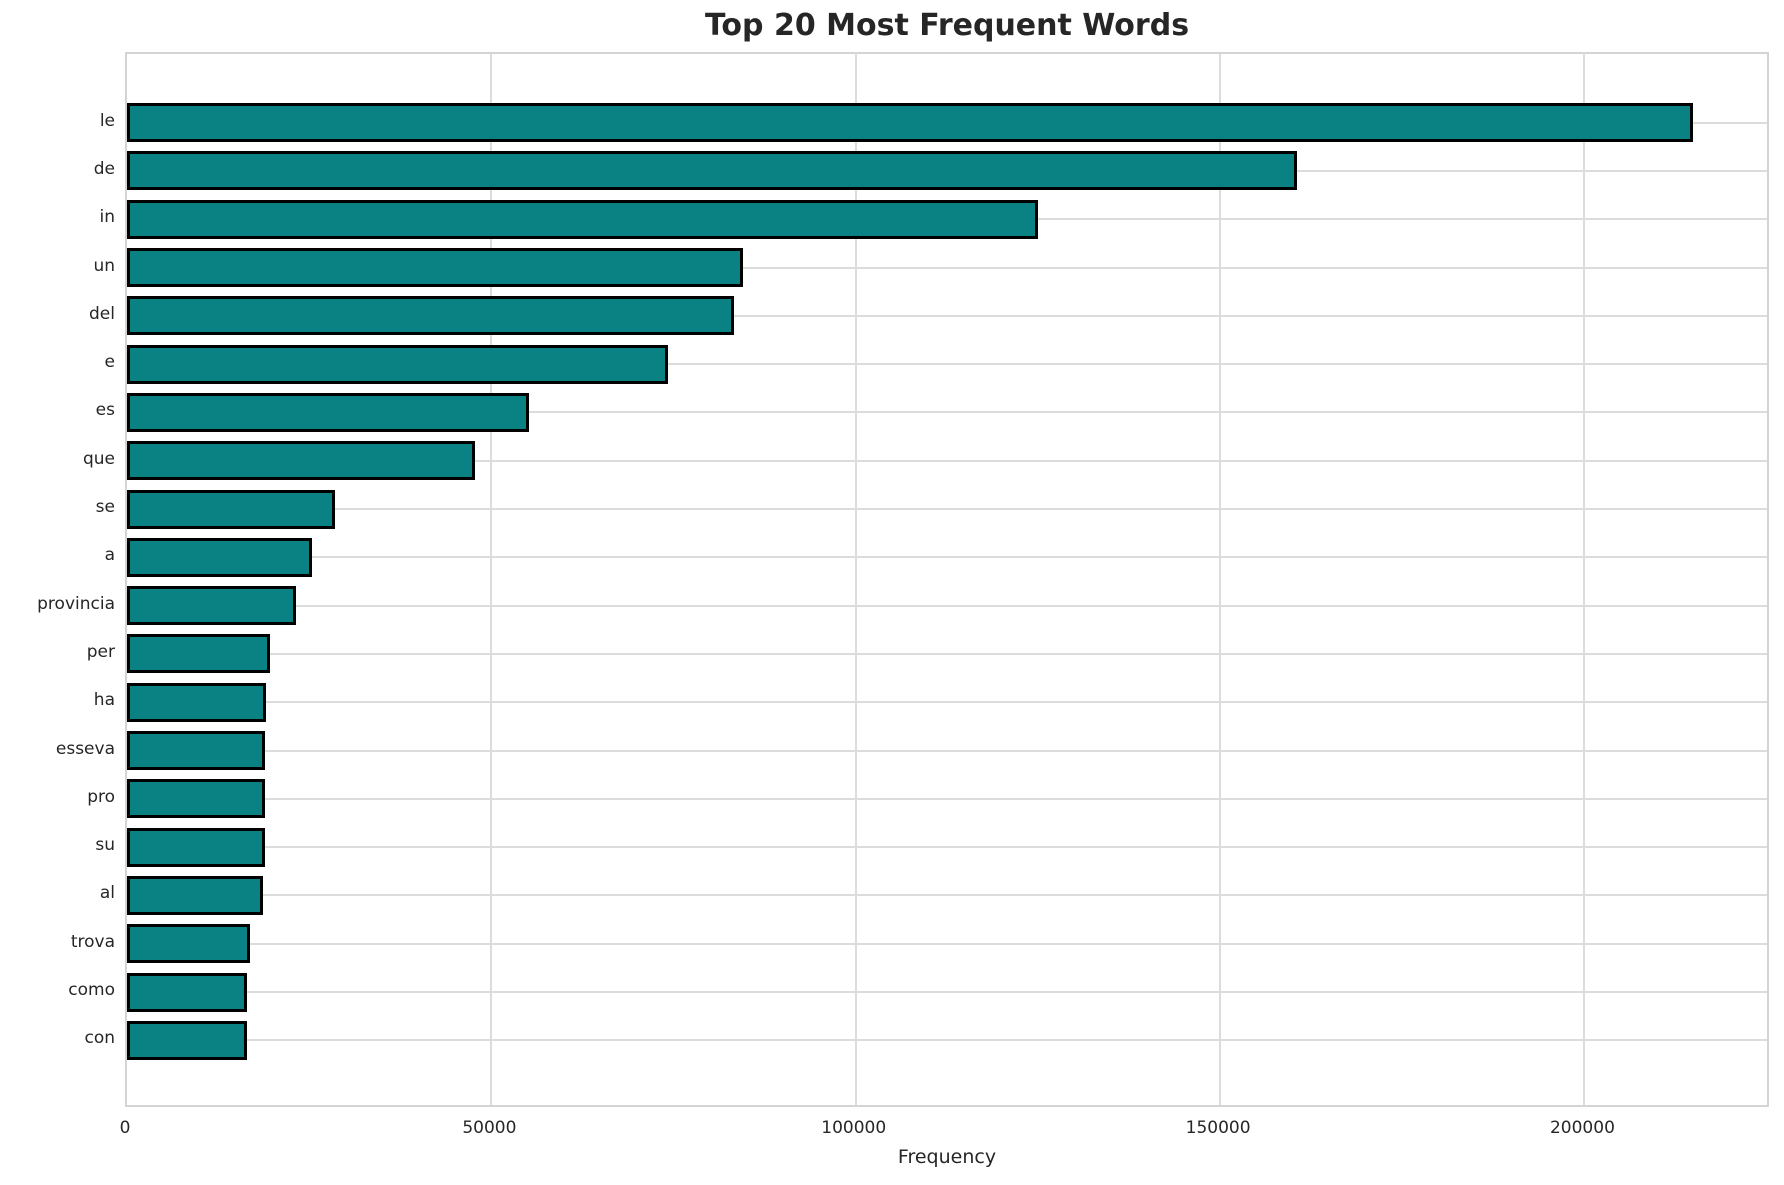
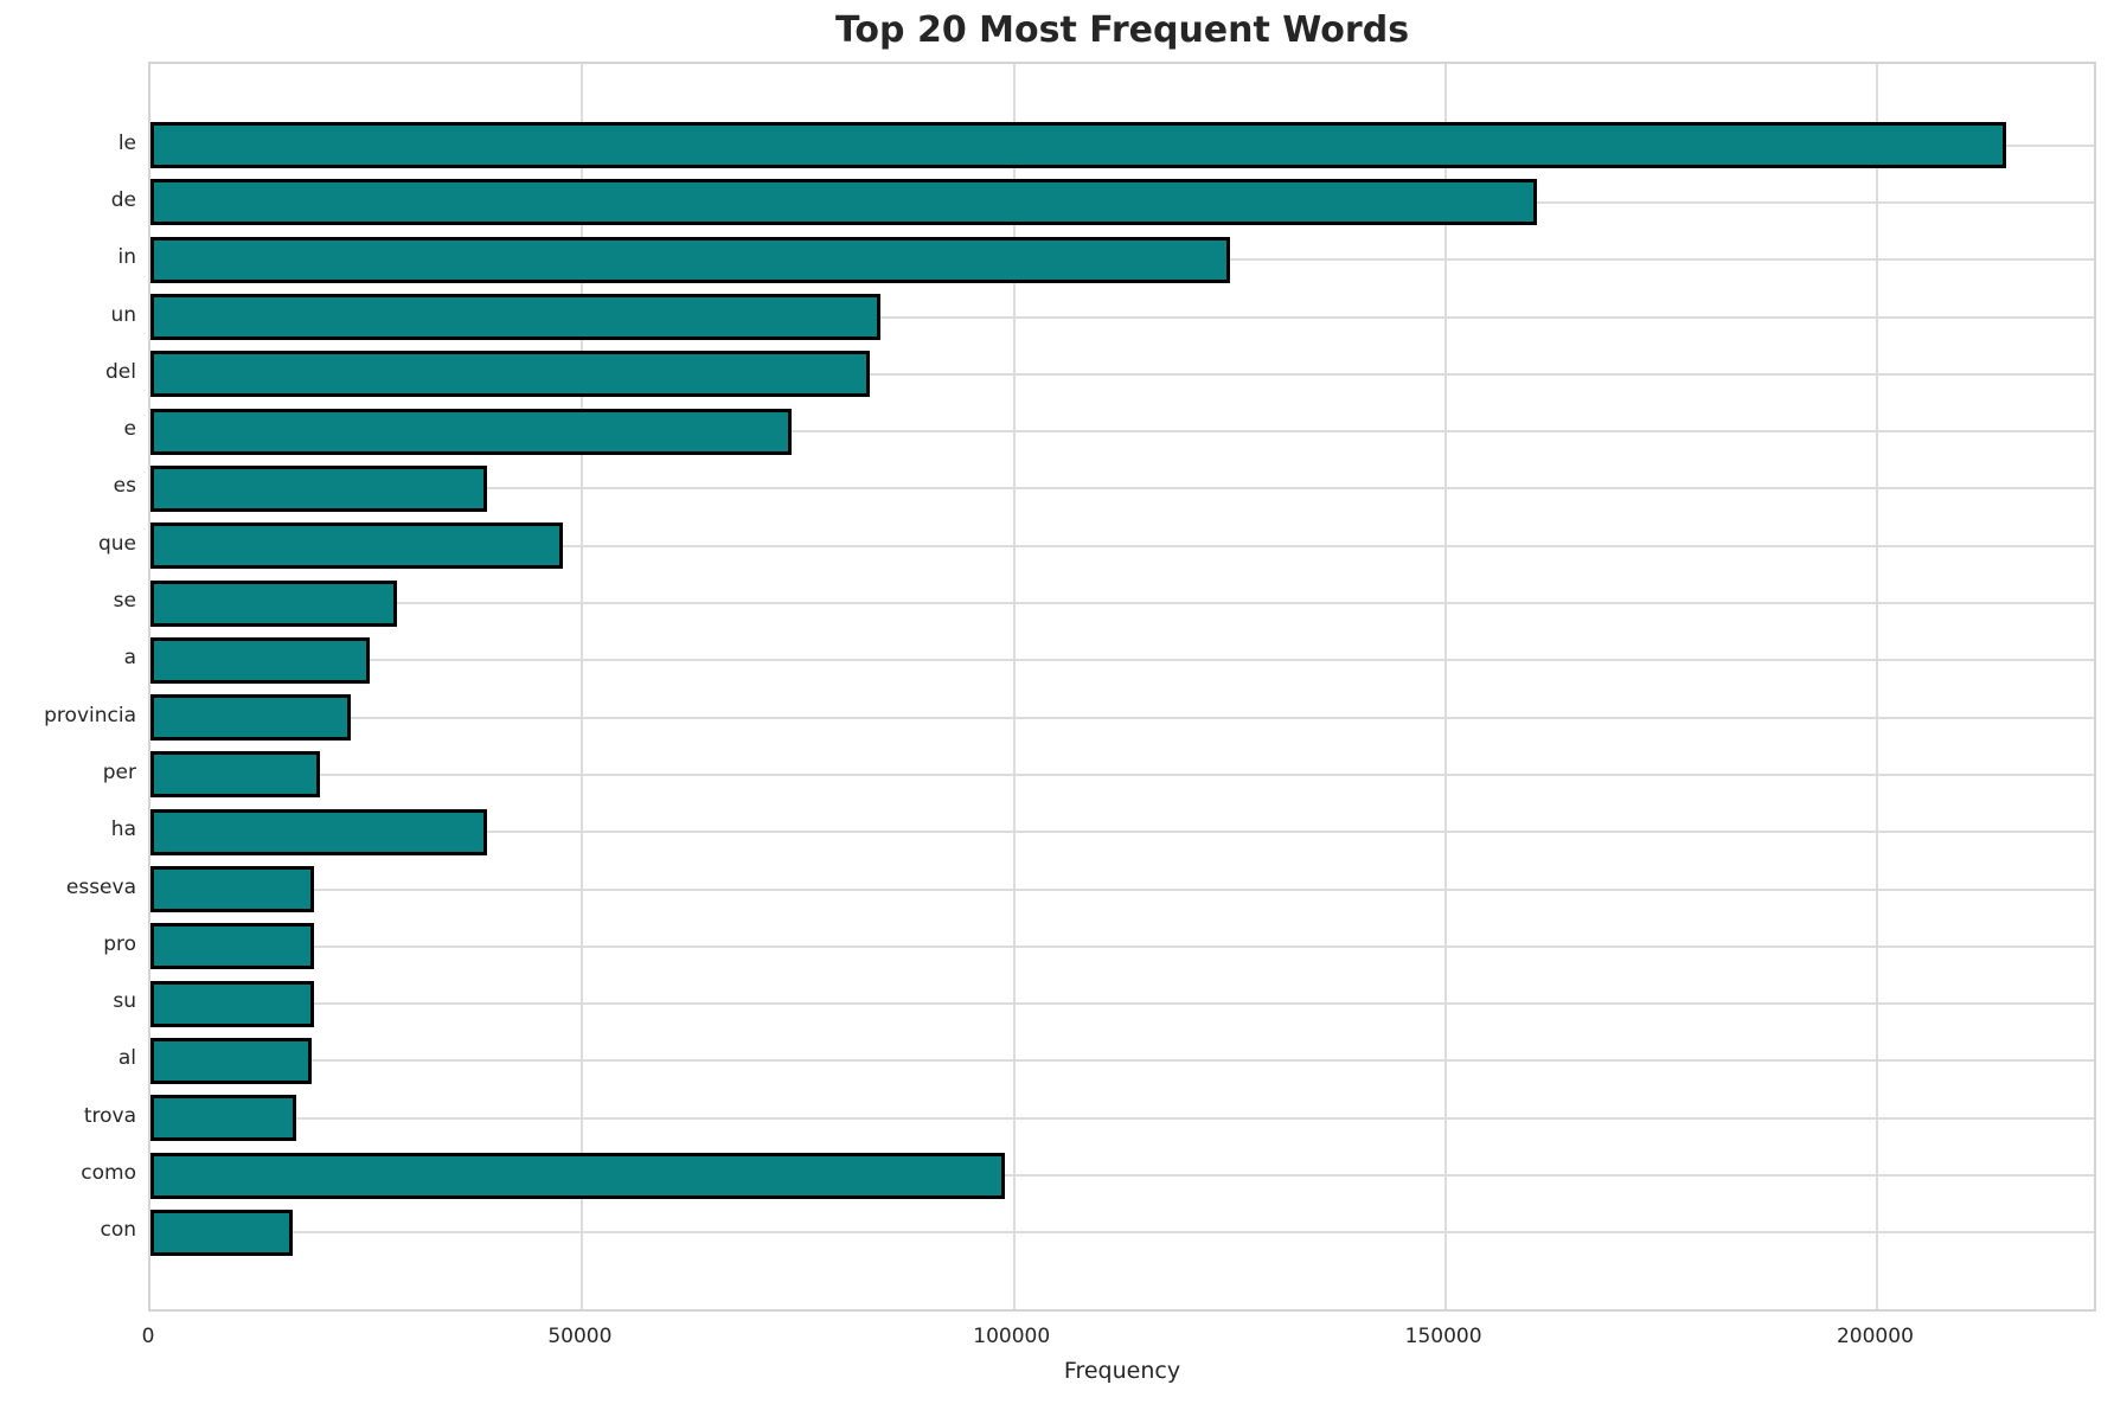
es: 55000 -> 39000
ha: 19000 -> 39000
como: 16000 -> 99000
